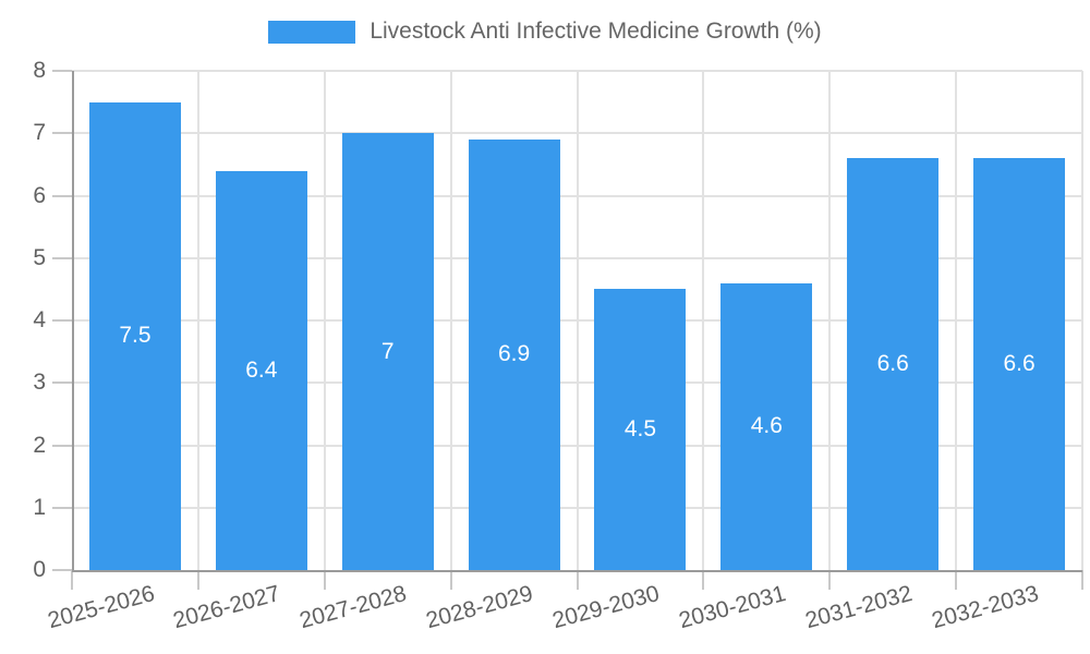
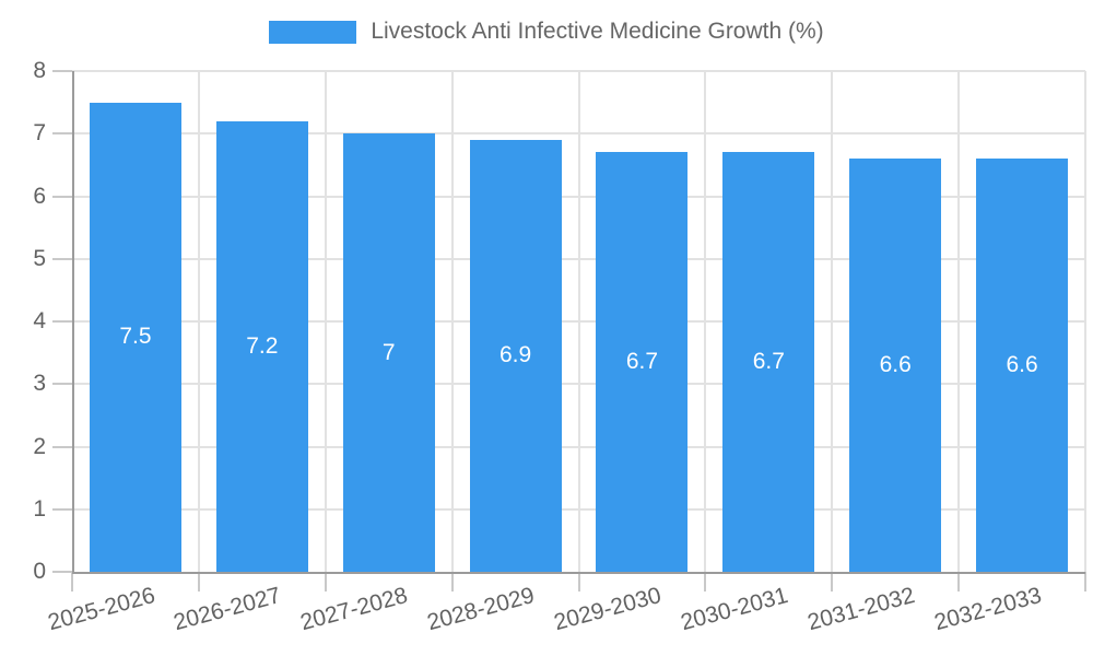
2026-2027: 6.4 -> 7.2
2029-2030: 4.5 -> 6.7
2030-2031: 4.6 -> 6.7
